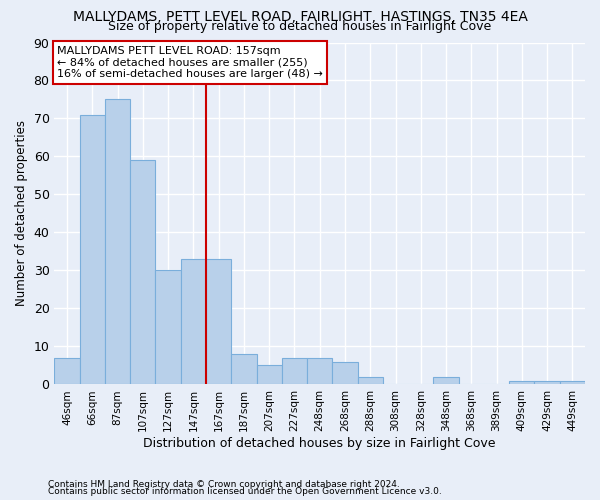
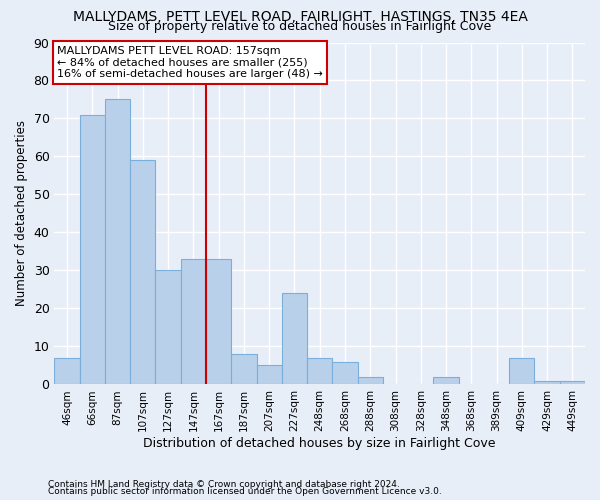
227sqm: 7 -> 24
409sqm: 1 -> 7
